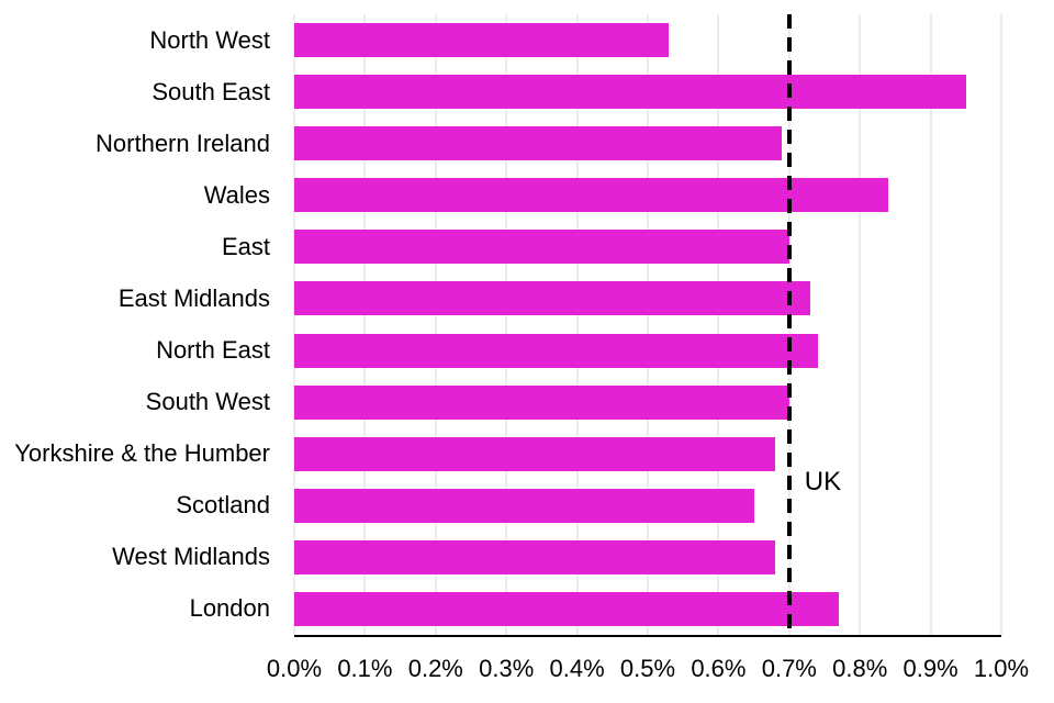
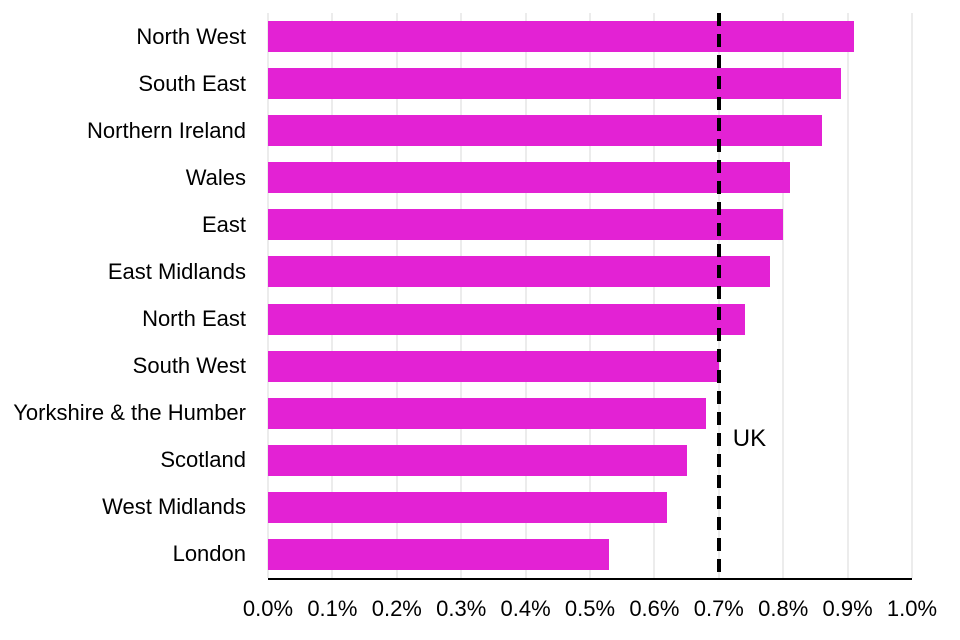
North West: 0.53% -> 0.91%
South East: 0.95% -> 0.89%
Northern Ireland: 0.69% -> 0.86%
Wales: 0.84% -> 0.81%
East: 0.70% -> 0.80%
East Midlands: 0.73% -> 0.78%
West Midlands: 0.68% -> 0.62%
London: 0.77% -> 0.53%
